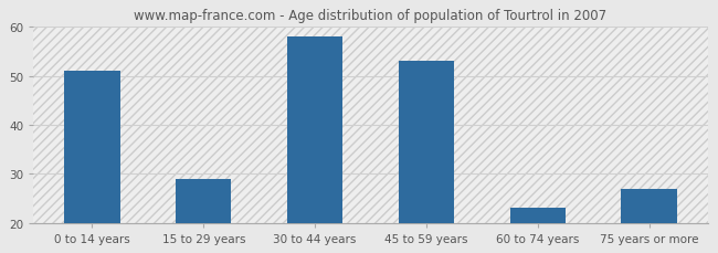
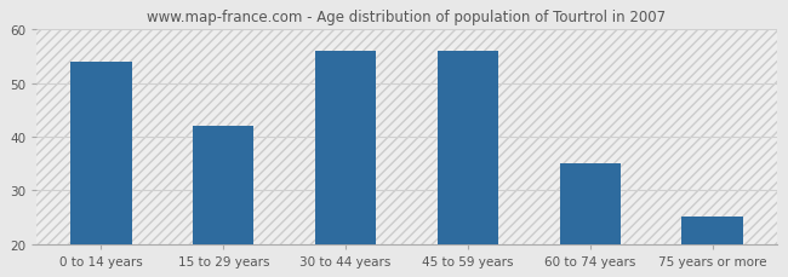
0 to 14 years: 51 -> 54
15 to 29 years: 29 -> 42
30 to 44 years: 58 -> 56
45 to 59 years: 53 -> 56
60 to 74 years: 23 -> 35
75 years or more: 27 -> 25
